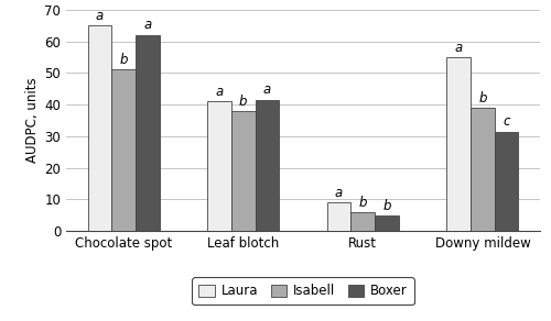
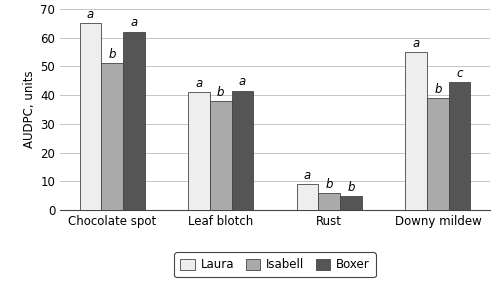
Boxer/Downy mildew: 31.5 -> 44.5
